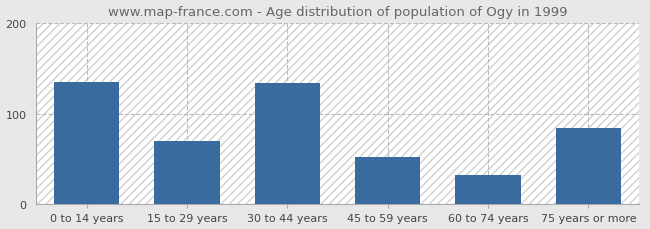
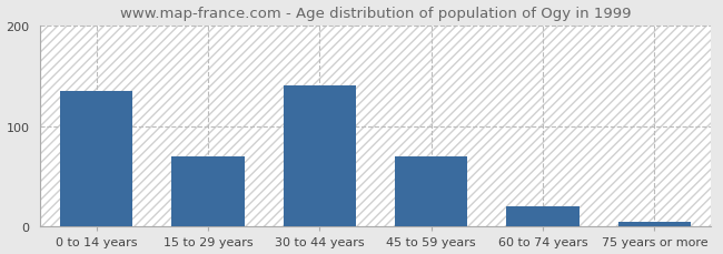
30 to 44 years: 134 -> 140
45 to 59 years: 52 -> 70
60 to 74 years: 32 -> 20
75 years or more: 84 -> 5
